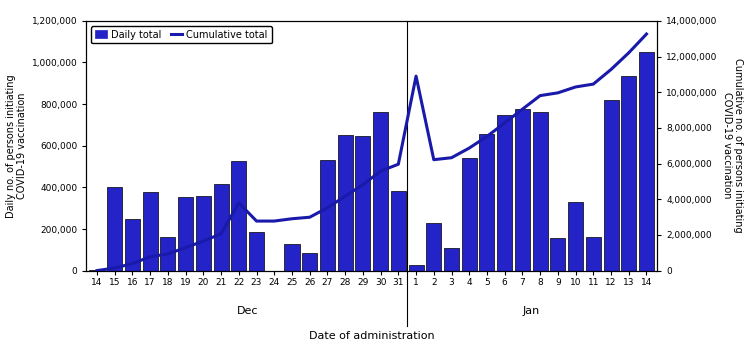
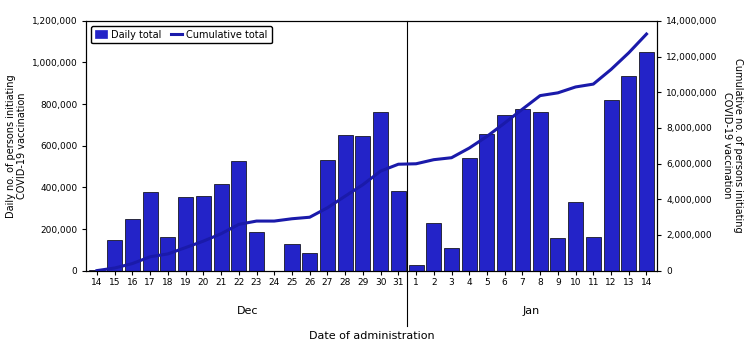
Daily total/15: 400,000 -> 145,000
Cumulative total/22: 3,800,000 -> 2,600,000
Cumulative total/1: 10,900,000 -> 6,000,000
